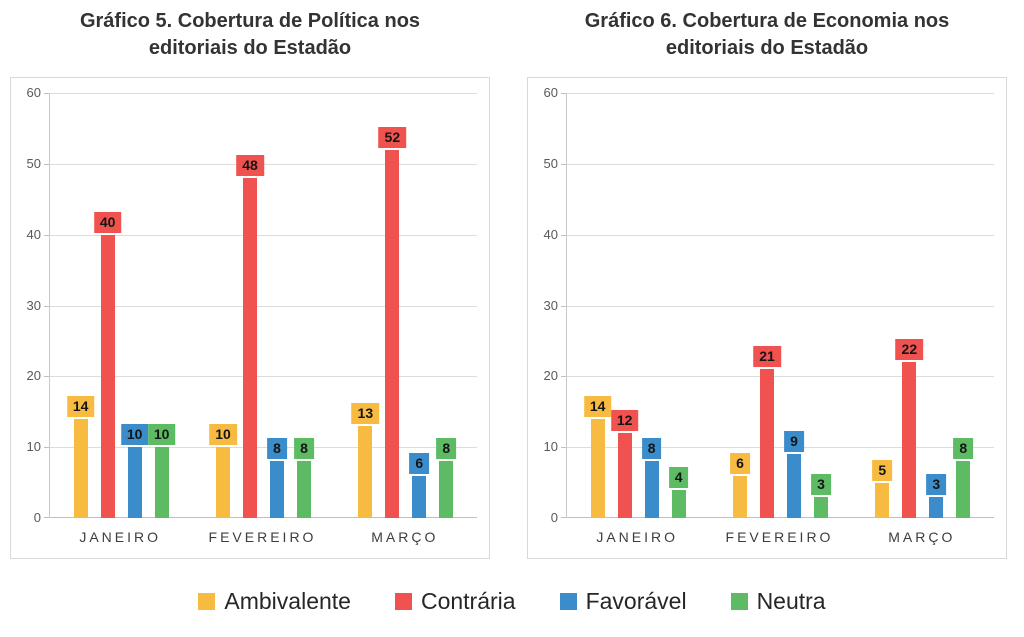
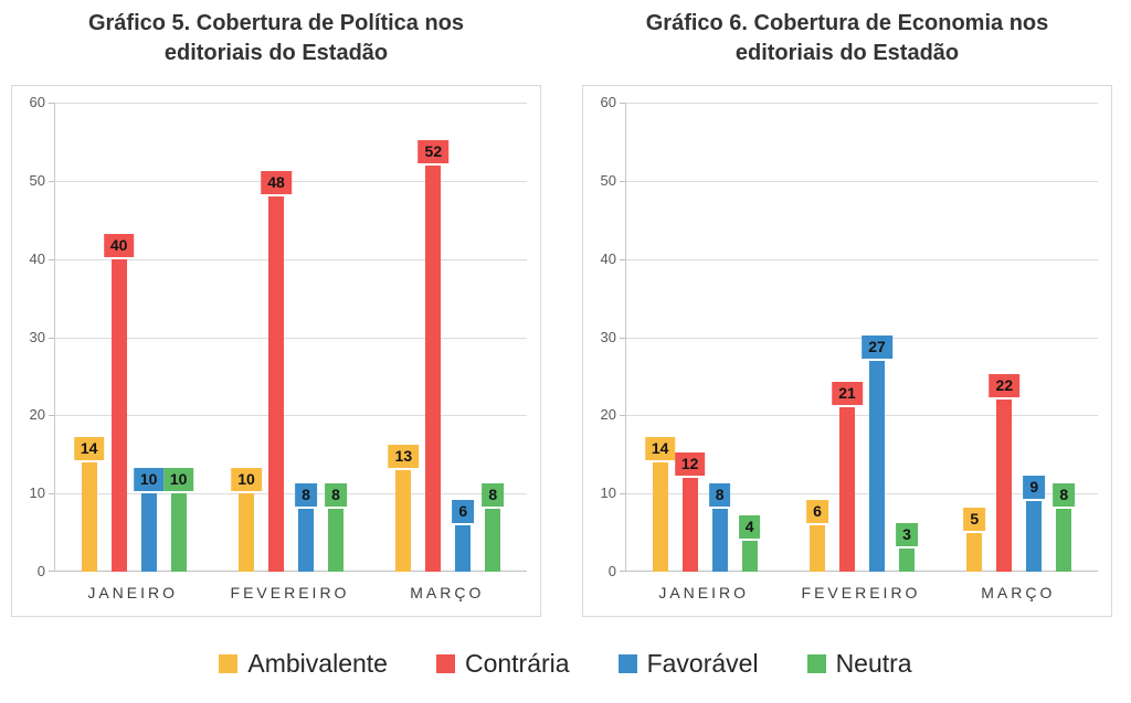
Gráfico 6. Cobertura de Economia nos editoriais do Estadão/Favorável/FEVEREIRO: 9 -> 27
Gráfico 6. Cobertura de Economia nos editoriais do Estadão/Favorável/MARÇO: 3 -> 9
